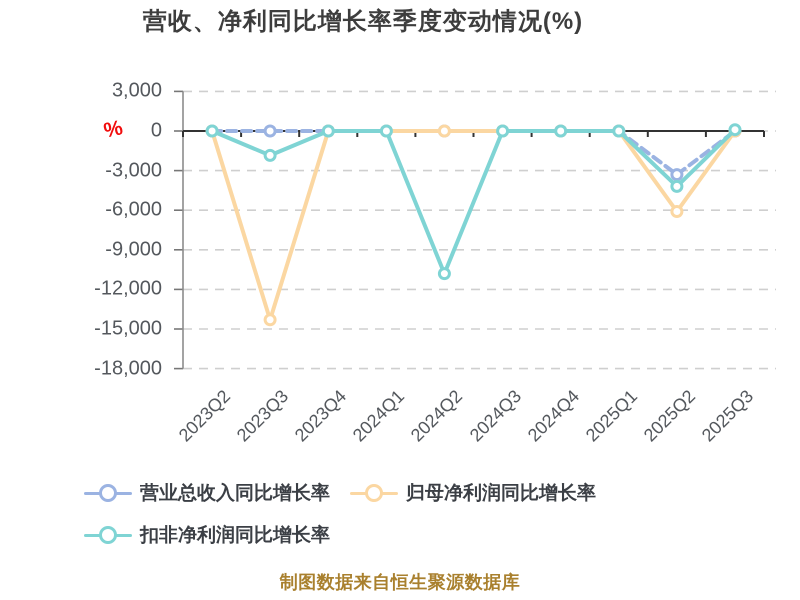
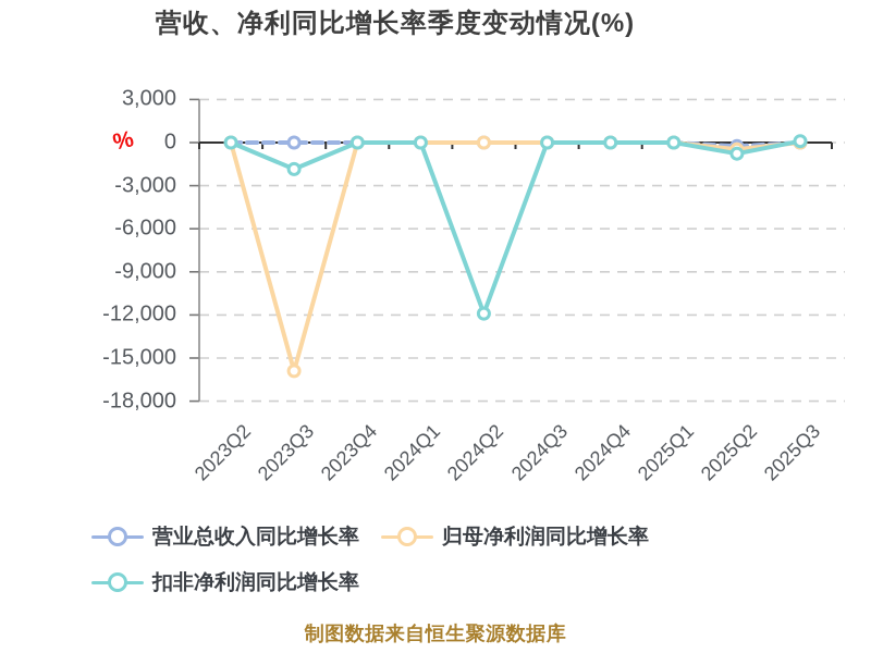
归母净利润同比增长率/2023Q3: -14300 -> -15900
扣非净利润同比增长率/2024Q2: -10800 -> -11900
营业总收入同比增长率/2025Q2: -3300 -> -200
归母净利润同比增长率/2025Q2: -6100 -> -500
扣非净利润同比增长率/2025Q2: -4200 -> -800
